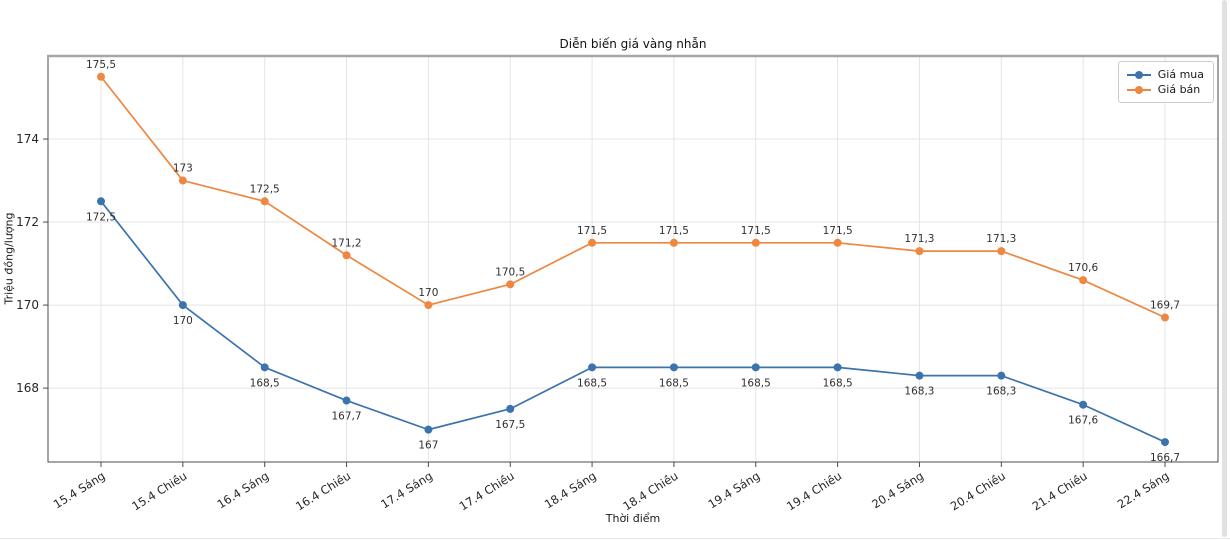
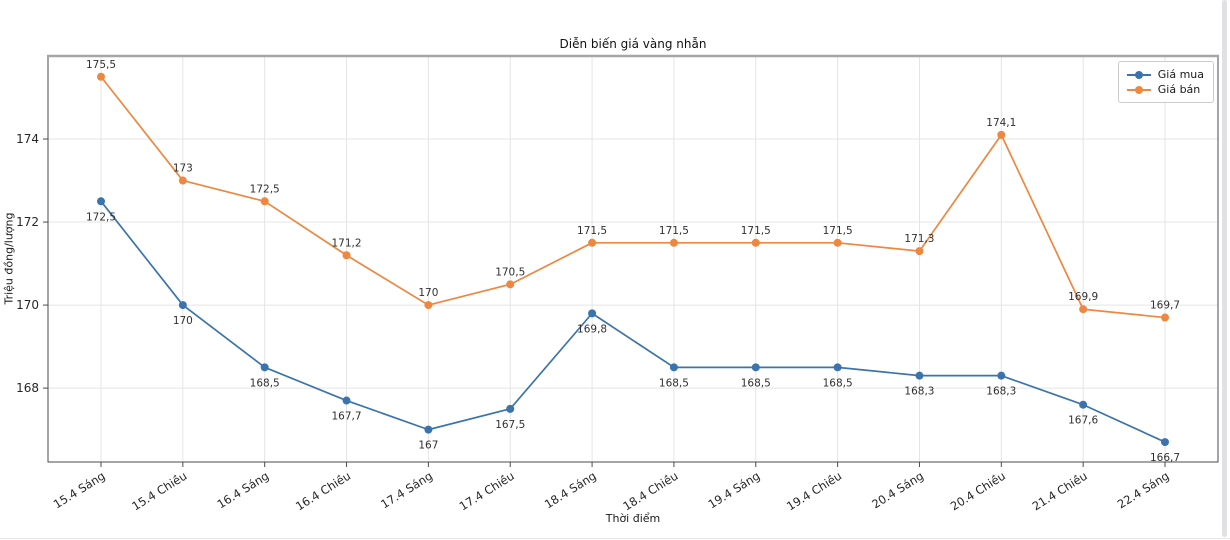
Giá mua/18.4 Sáng: 168,5 -> 169,8
Giá bán/20.4 Chiều: 171,3 -> 174,1
Giá bán/21.4 Chiều: 170,6 -> 169,9
